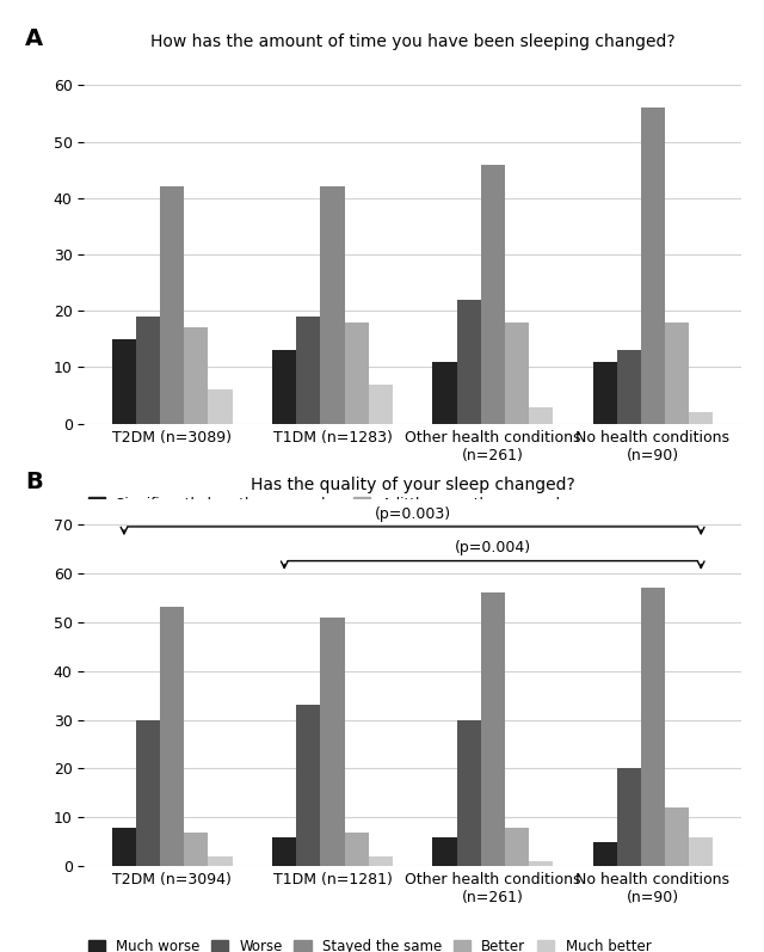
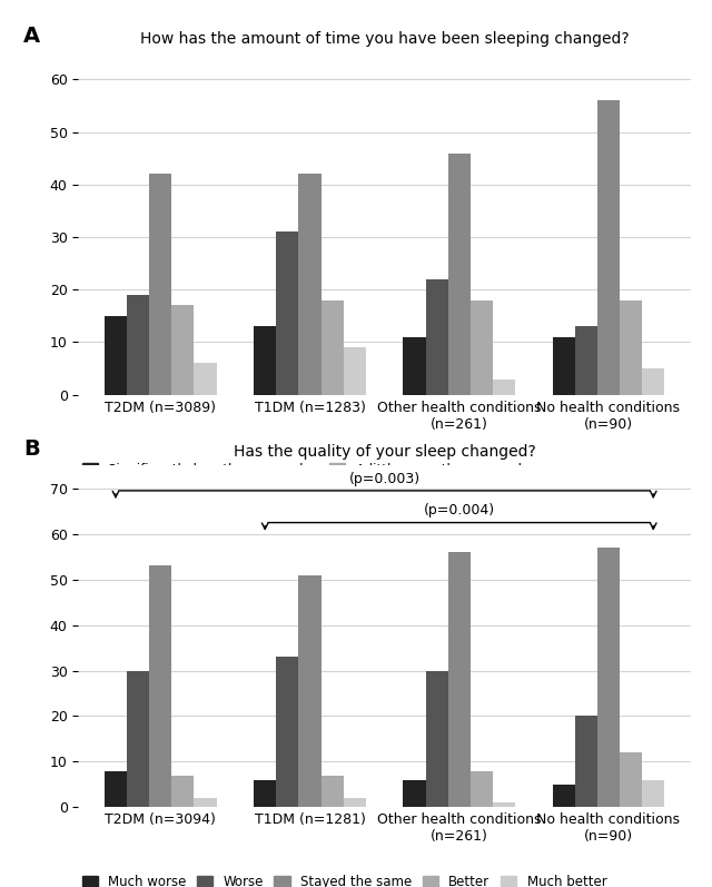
How has the amount of time you have been sleeping changed?/A little less than normal/T1DM (n=1283): 19 -> 31
How has the amount of time you have been sleeping changed?/Significantly more than normal/T1DM (n=1283): 7 -> 9
How has the amount of time you have been sleeping changed?/Significantly more than normal/No health conditions (n=90): 2 -> 5
